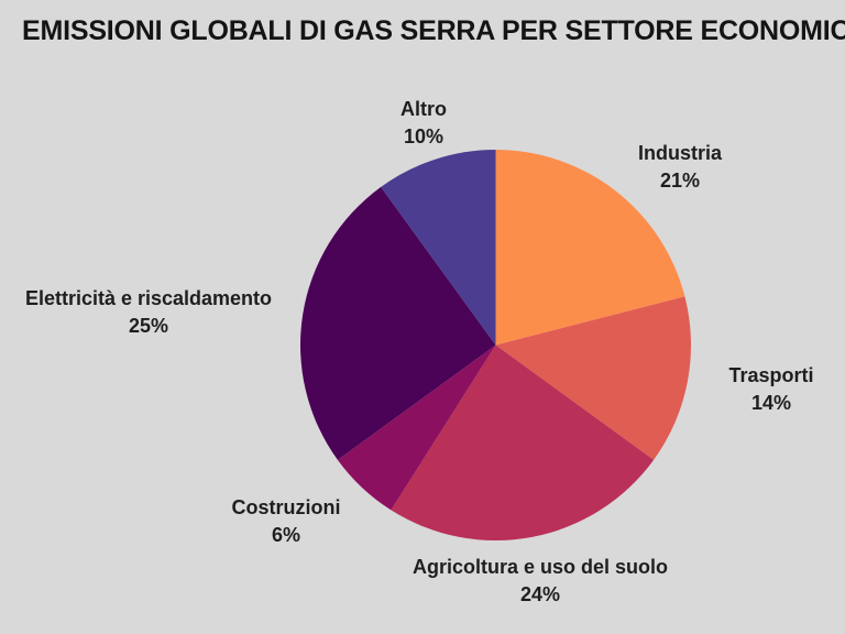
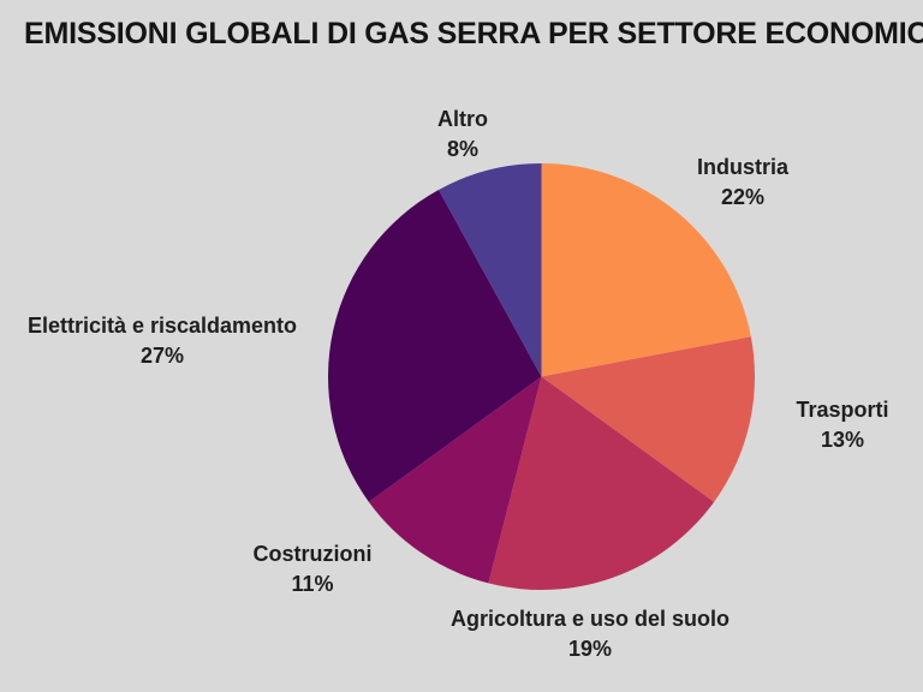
Industria: 21% -> 22%
Trasporti: 14% -> 13%
Agricoltura e uso del suolo: 24% -> 19%
Costruzioni: 6% -> 11%
Elettricità e riscaldamento: 25% -> 27%
Altro: 10% -> 8%
